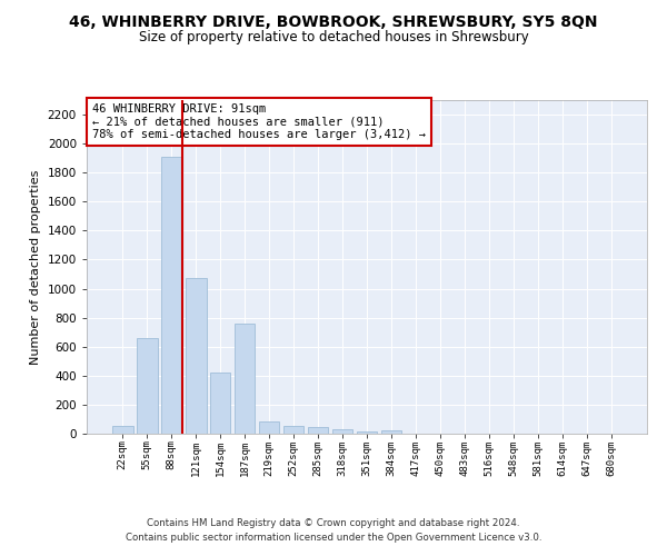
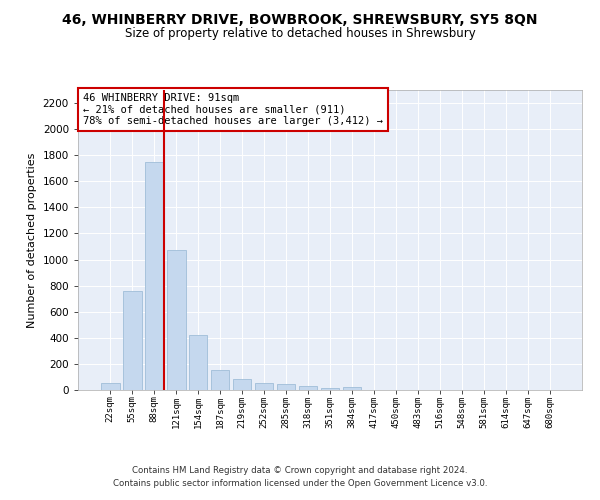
55sqm: 660 -> 760
88sqm: 1910 -> 1750
187sqm: 760 -> 160
